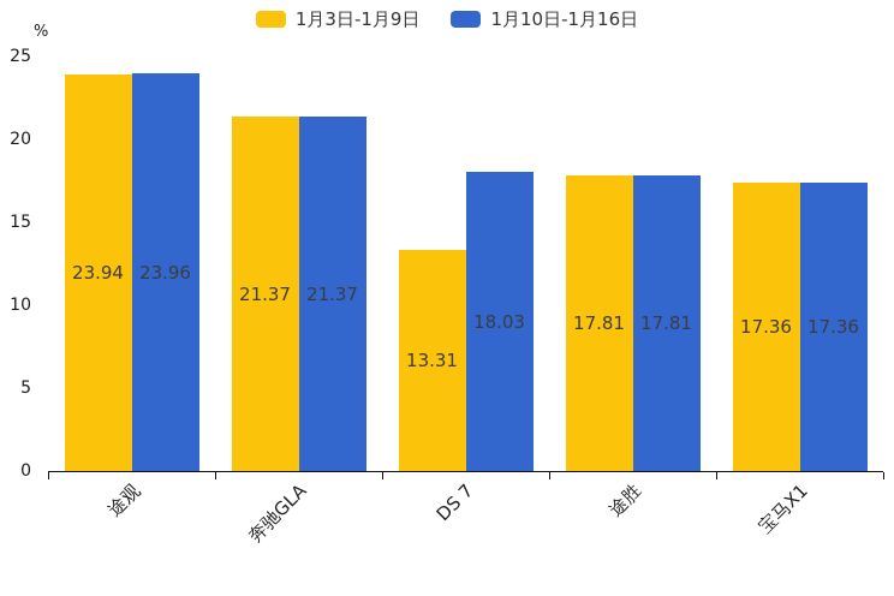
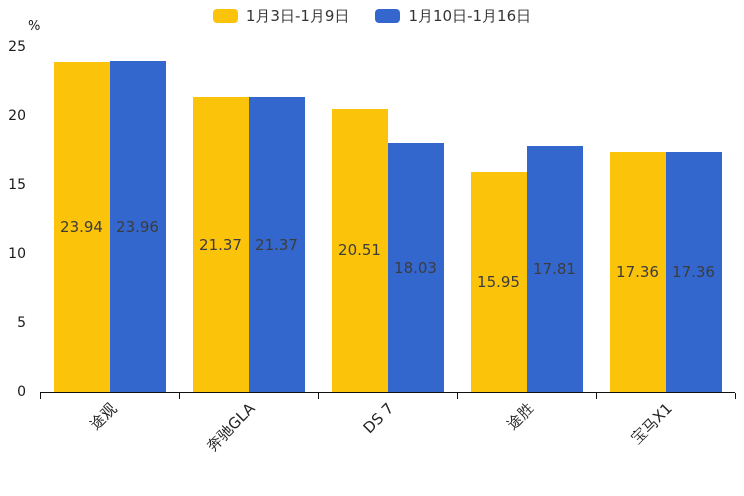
1月3日-1月9日/DS 7: 13.31 -> 20.51
1月3日-1月9日/途胜: 17.81 -> 15.95
